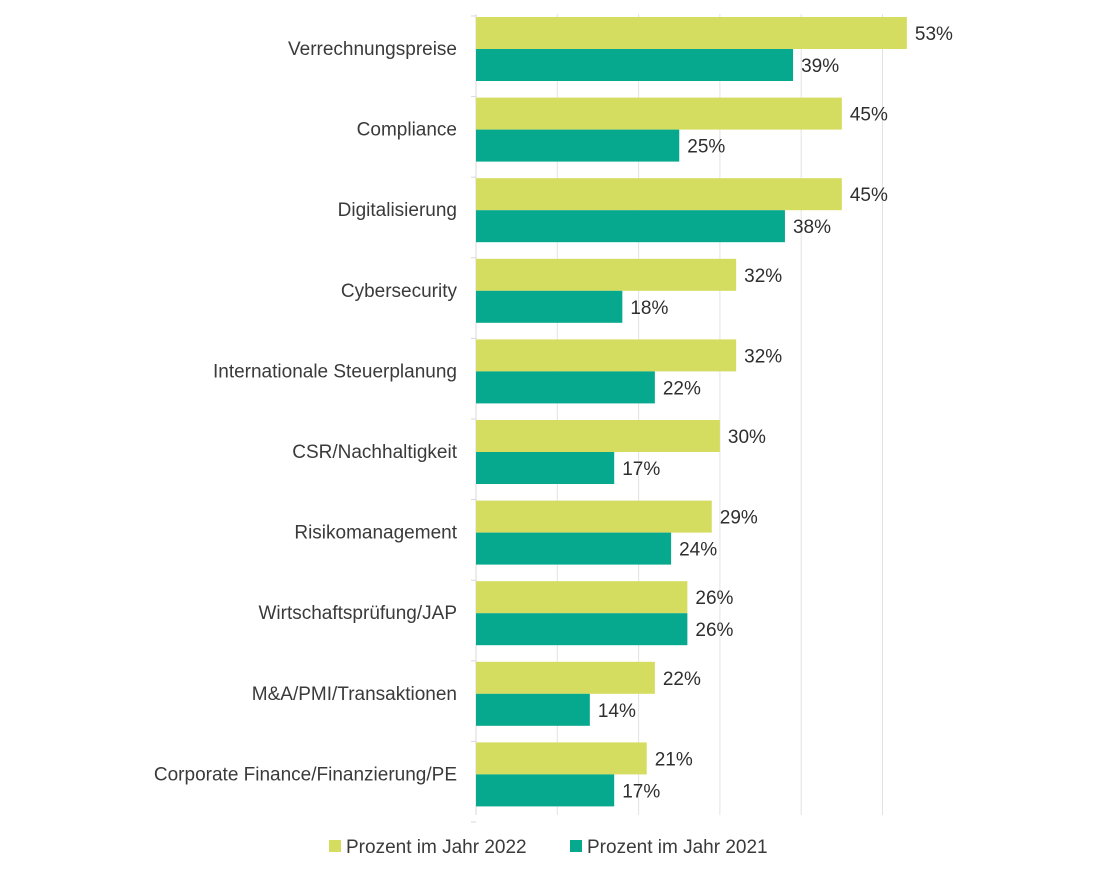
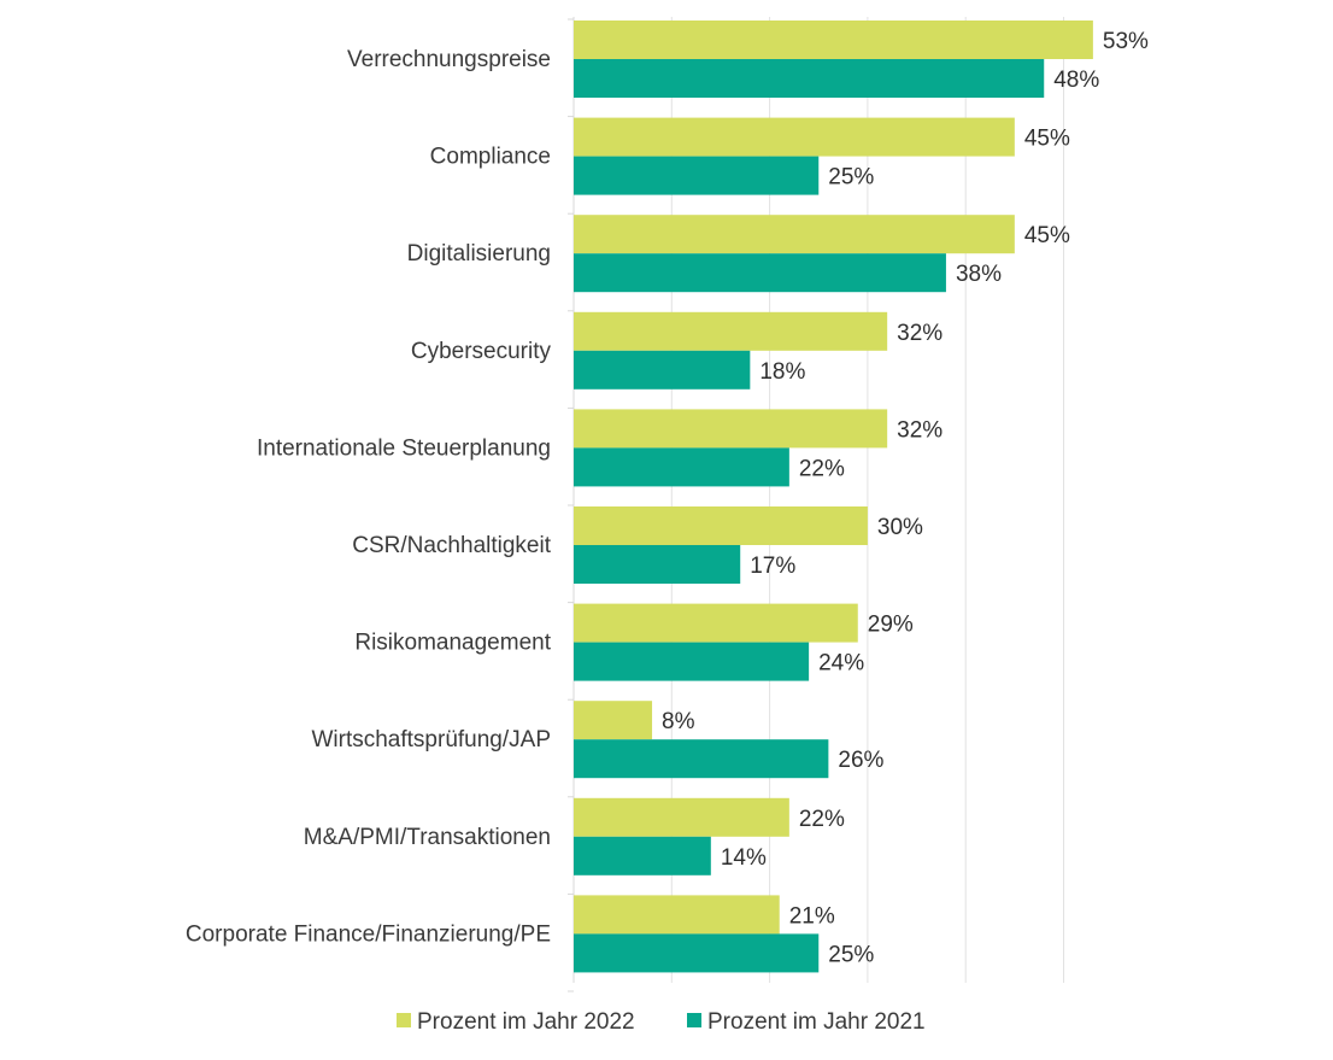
Prozent im Jahr 2021/Verrechnungspreise: 39% -> 48%
Prozent im Jahr 2022/Wirtschaftsprüfung/JAP: 26% -> 8%
Prozent im Jahr 2021/Corporate Finance/Finanzierung/PE: 17% -> 25%
